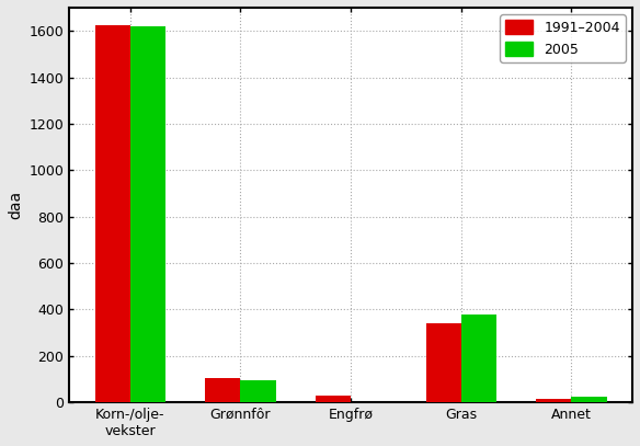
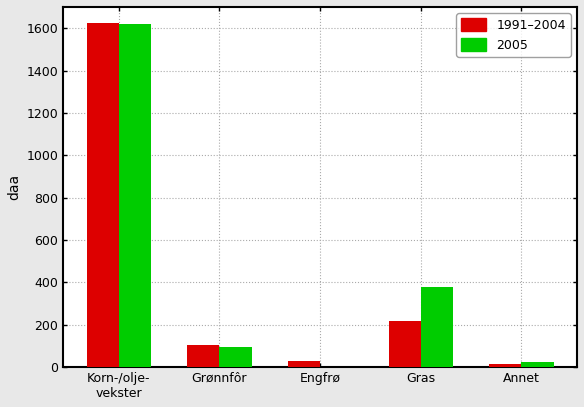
1991–2004/Gras: 340 -> 220
